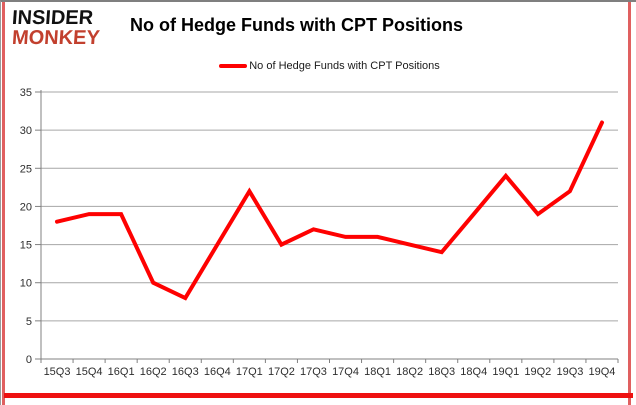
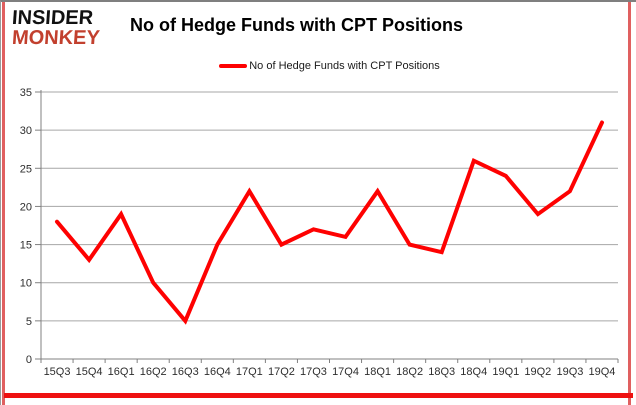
15Q4: 19 -> 13
16Q3: 8 -> 5
18Q1: 16 -> 22
18Q4: 19 -> 26
